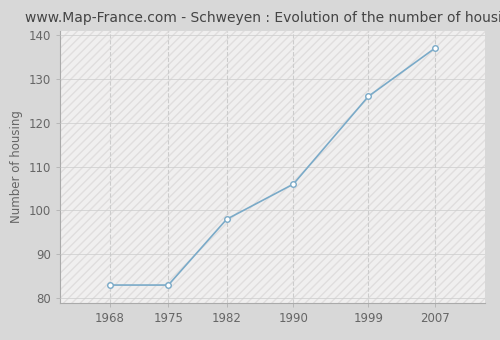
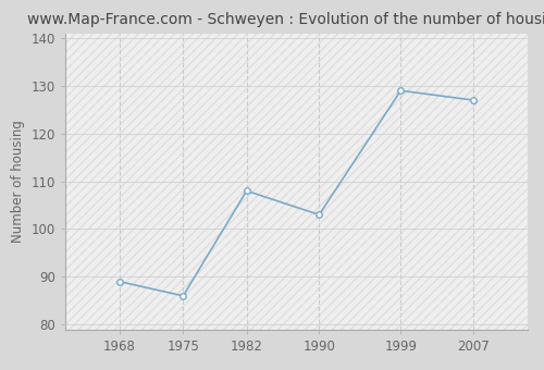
1968: 83 -> 89
1975: 83 -> 86
1982: 98 -> 108
1990: 106 -> 103
1999: 126 -> 129
2007: 137 -> 127
